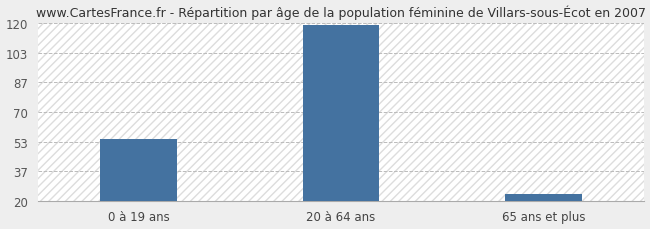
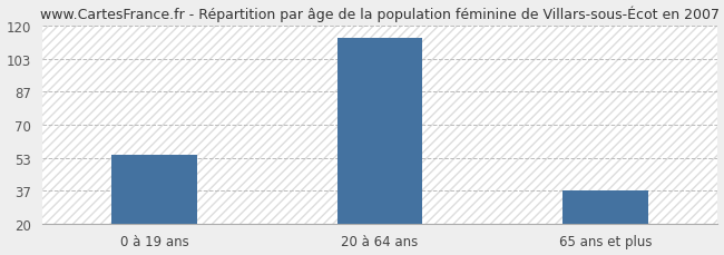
20 à 64 ans: 119 -> 114
65 ans et plus: 24 -> 37
